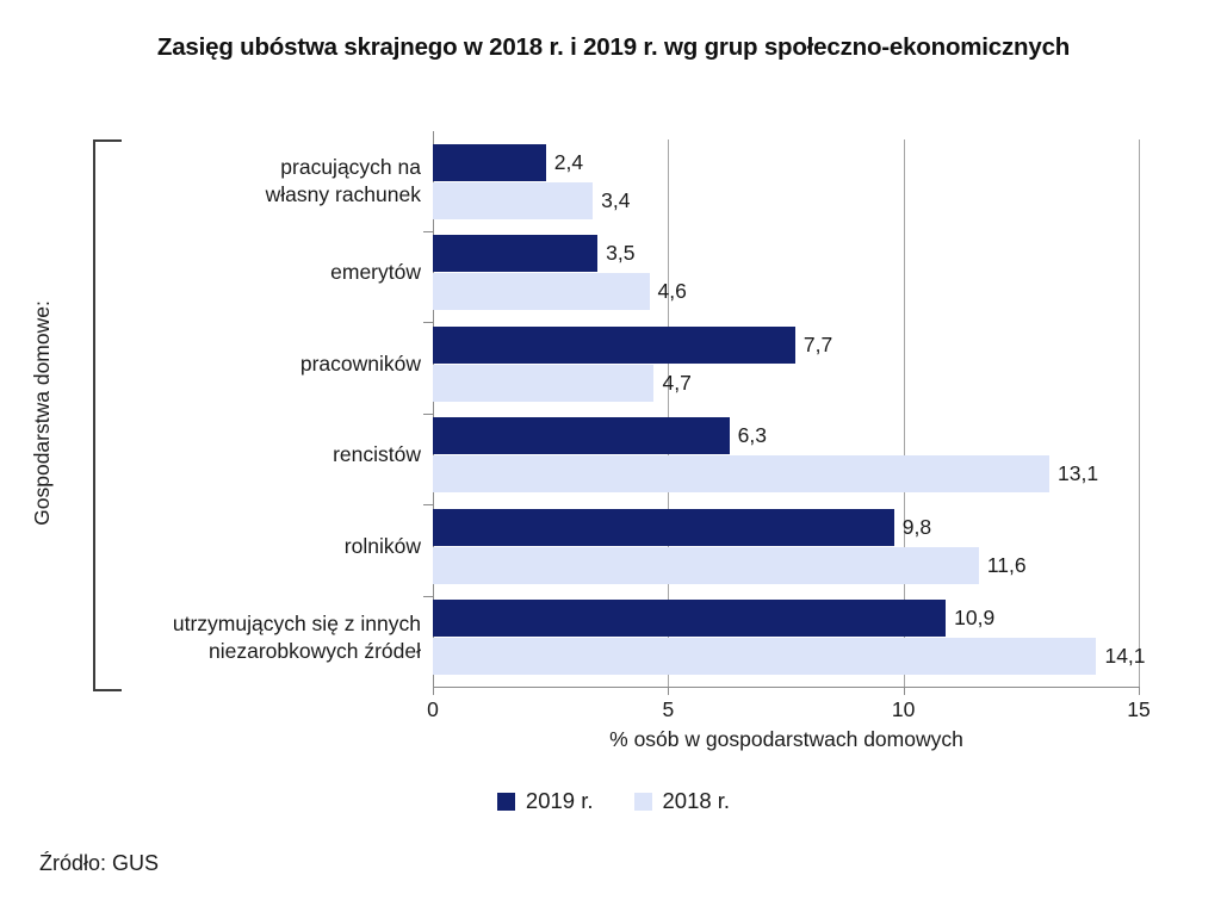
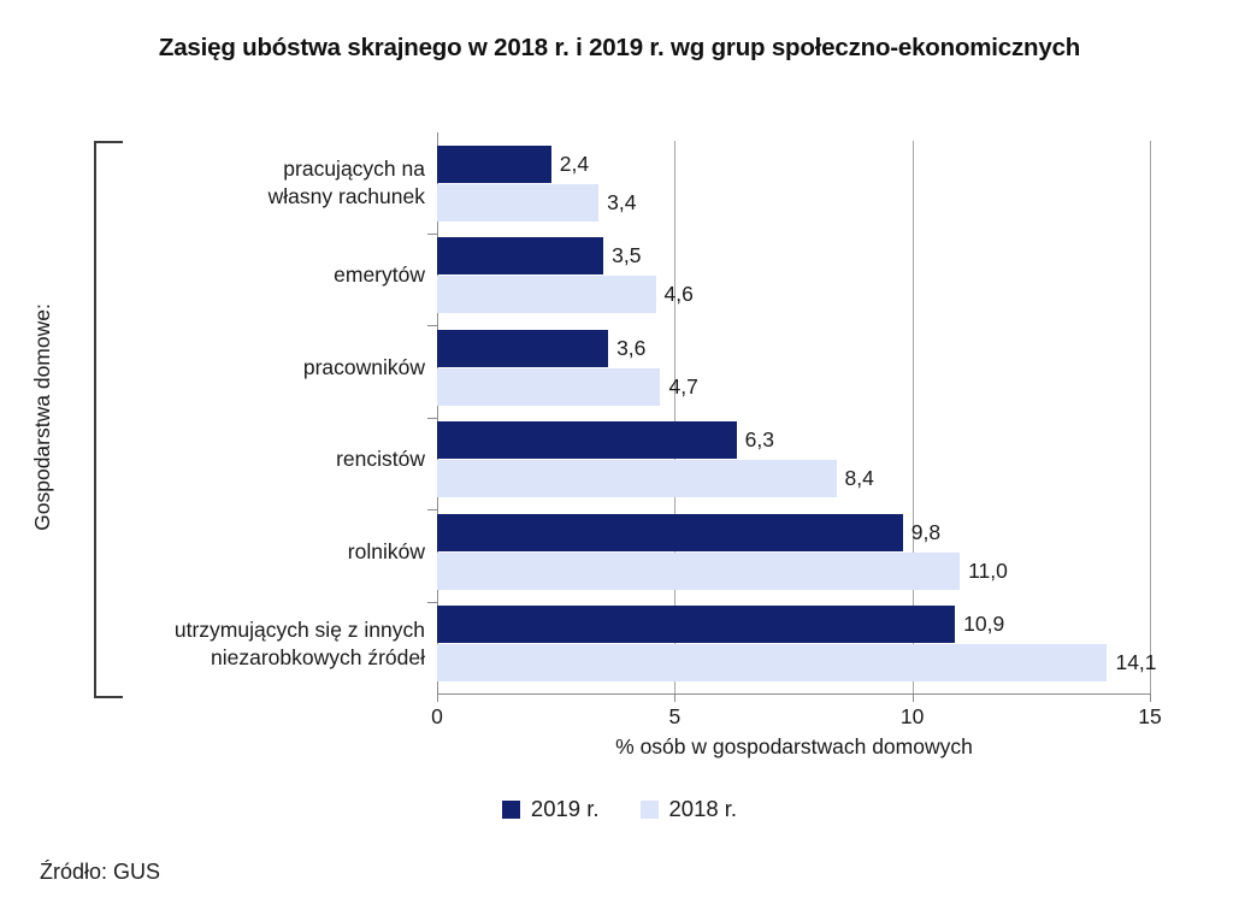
2019 r./pracowników: 7,7 -> 3,6
2018 r./rencistów: 13,1 -> 8,4
2018 r./rolników: 11,6 -> 11,0
